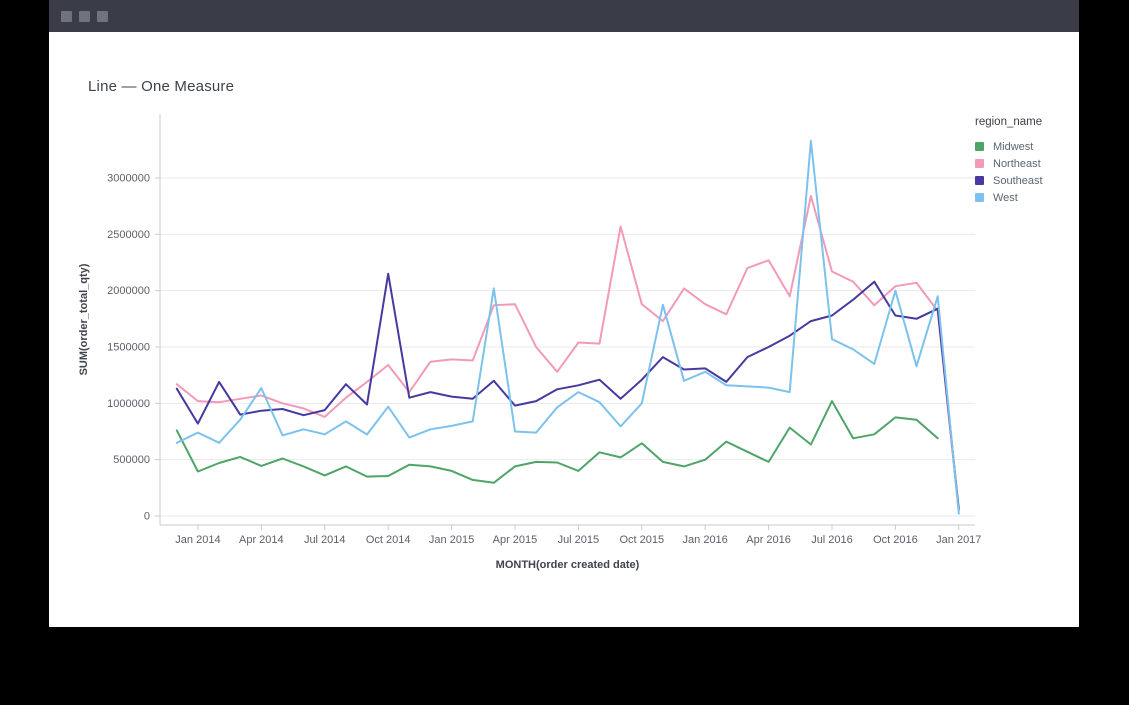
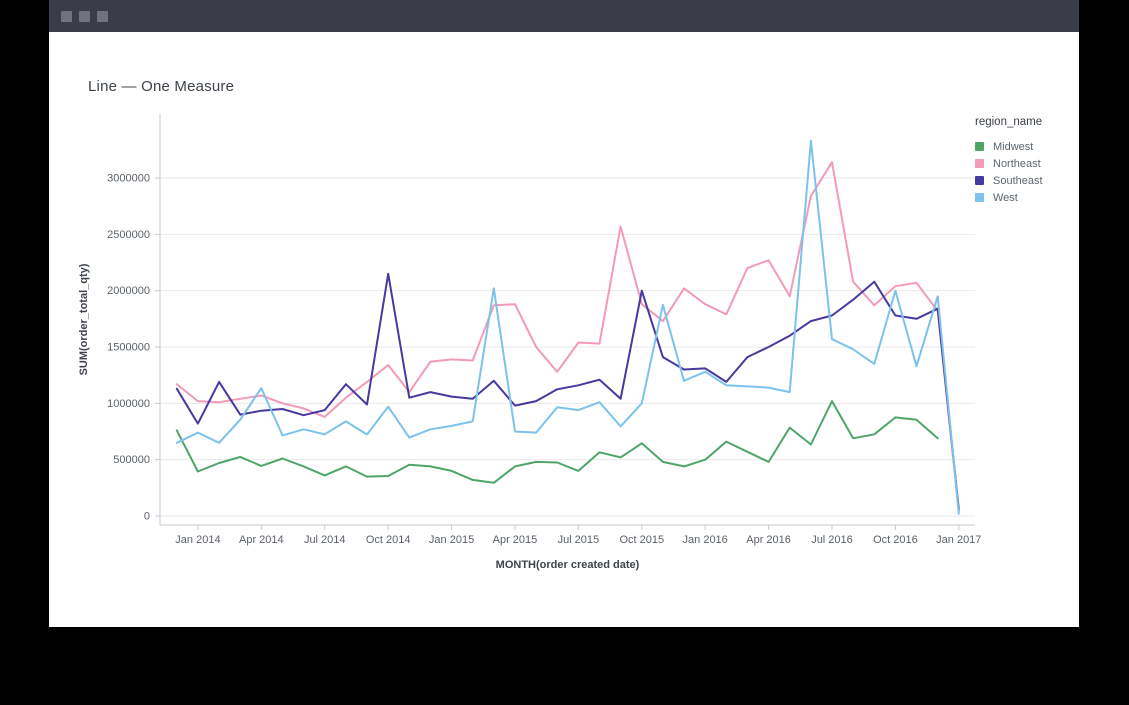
West/Jul 2015: 1100000 -> 940000
Southeast/Oct 2015: 1210000 -> 2000000
Northeast/Jul 2016: 2170000 -> 3140000
